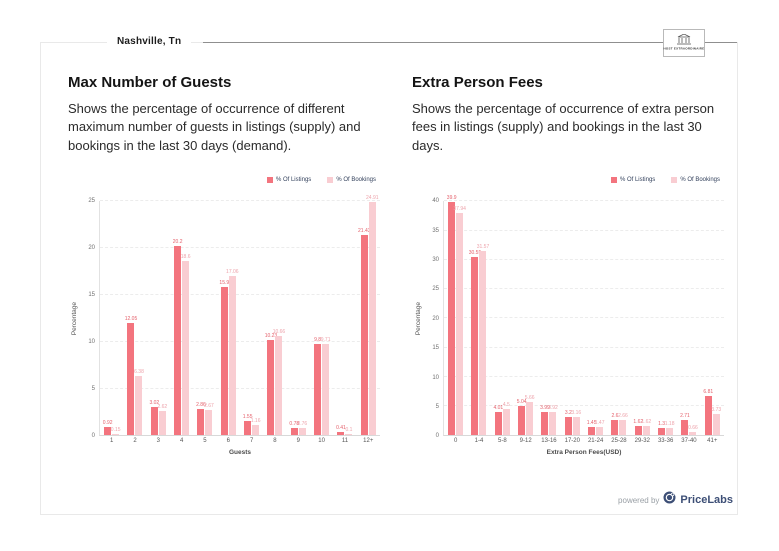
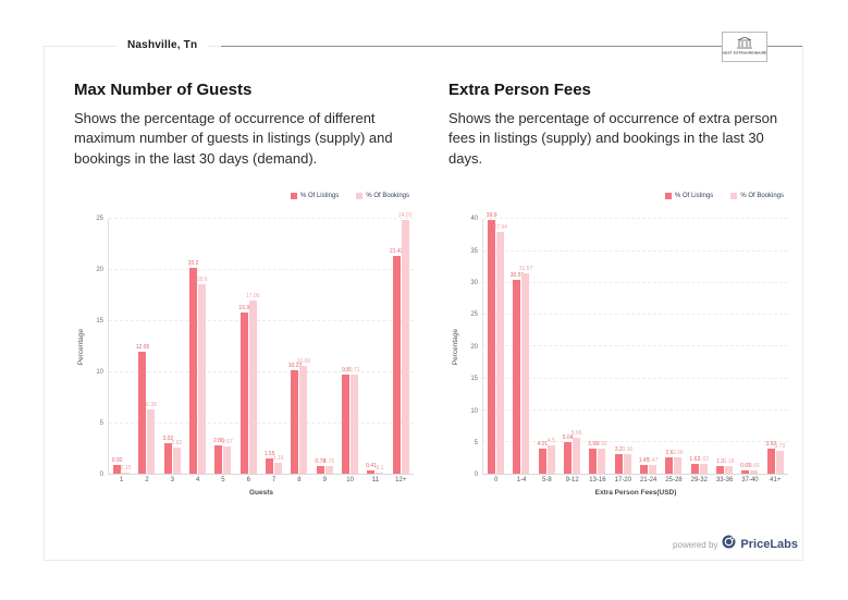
Extra Person Fees/% Of Listings/37-40: 2.71 -> 0.65
Extra Person Fees/% Of Listings/41+: 6.81 -> 3.92
